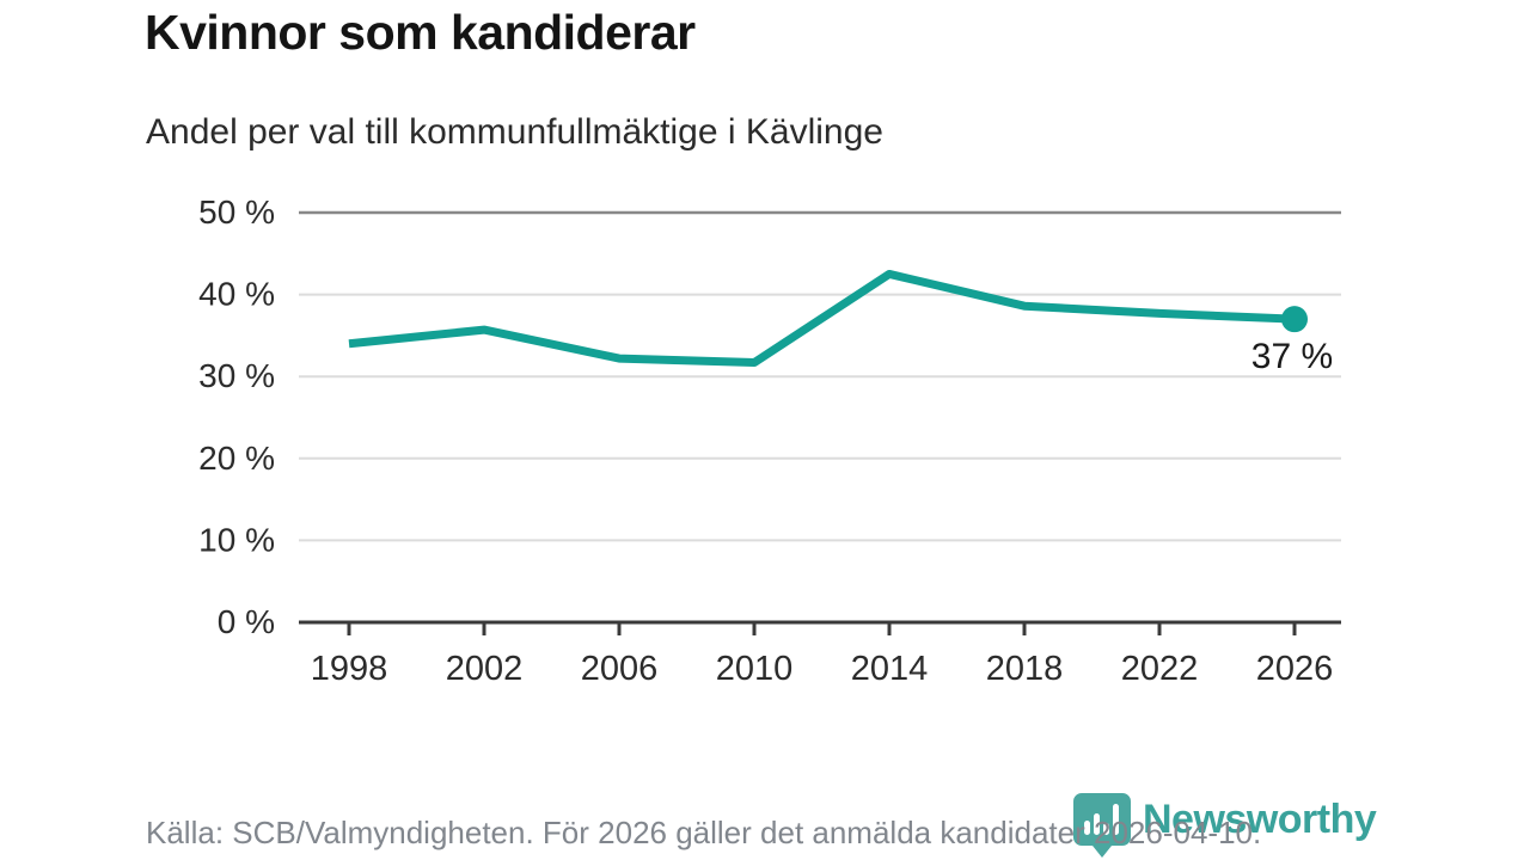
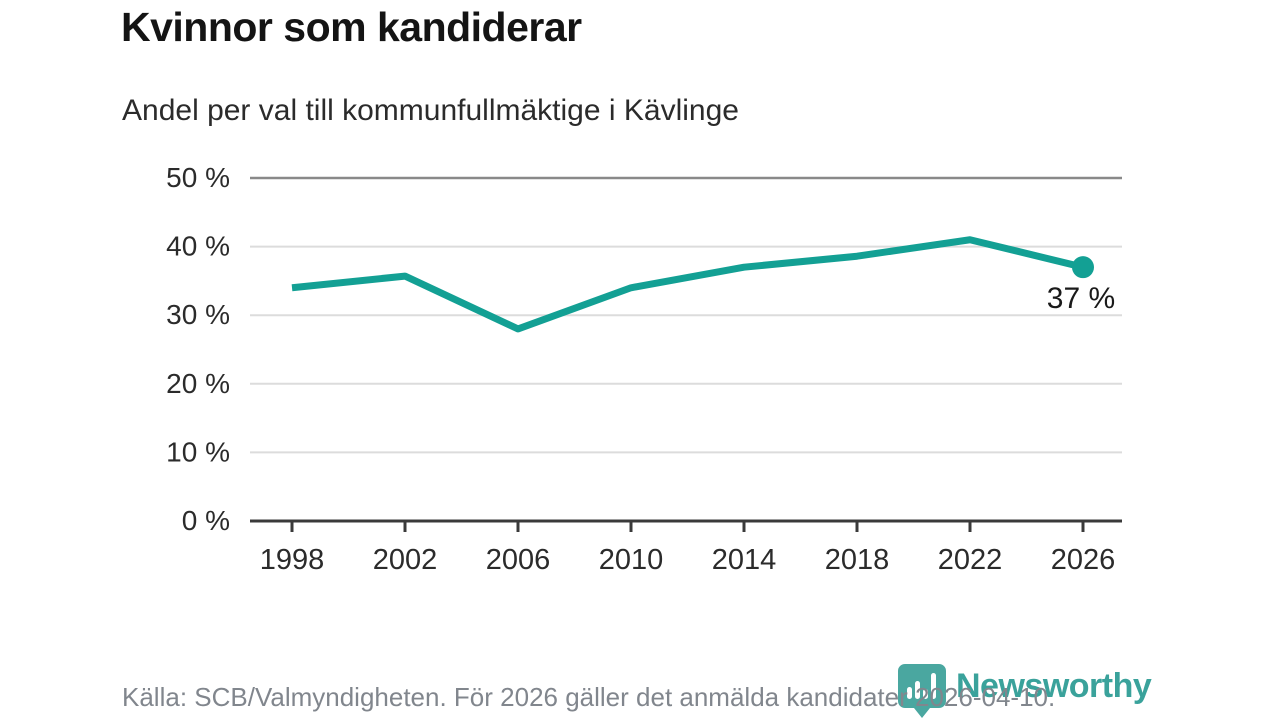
2006: 32% -> 28%
2010: 32% -> 34%
2014: 42% -> 37%
2022: 38% -> 41%
